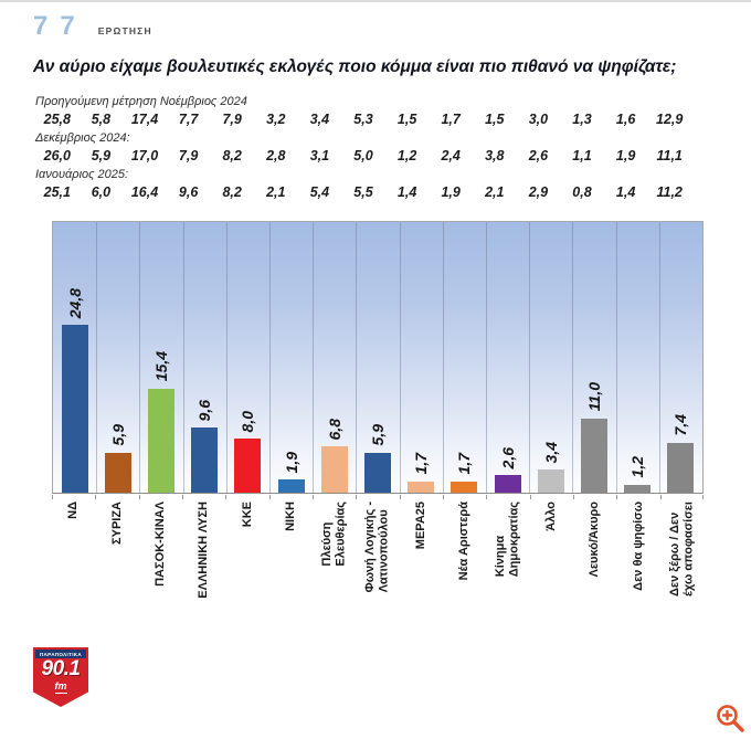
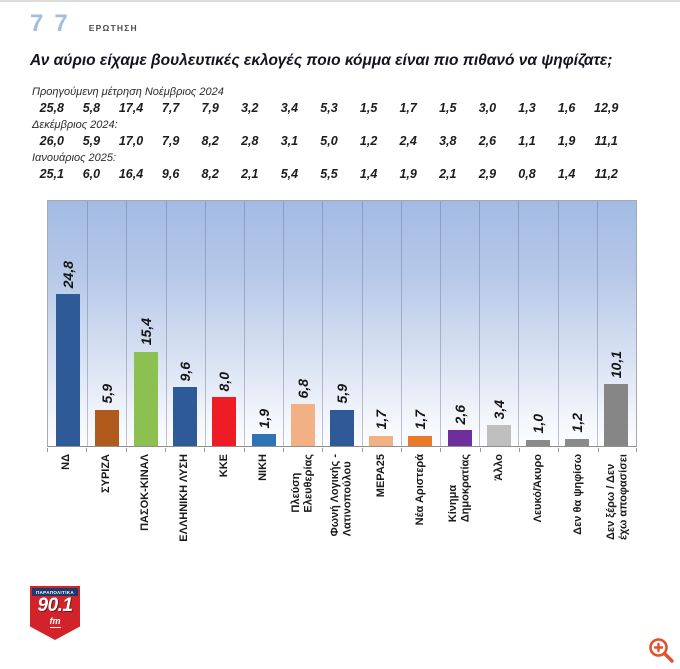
Λευκό/Άκυρο: 11,0 -> 1,0
Δεν ξέρω / Δεν έχω αποφασίσει: 7,4 -> 10,1
